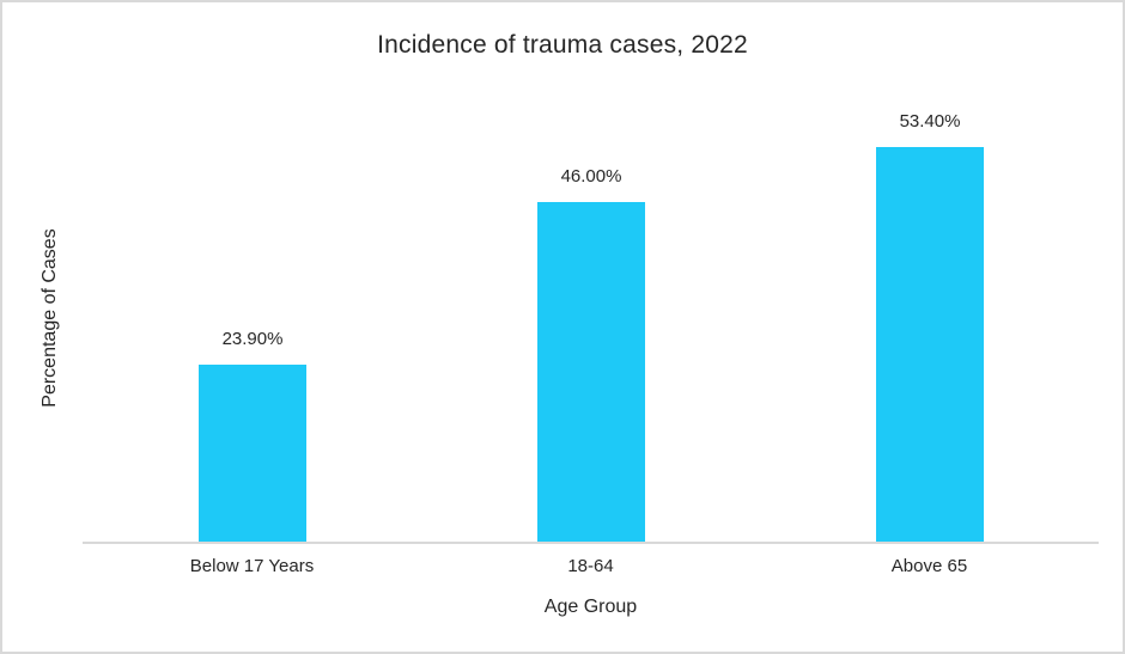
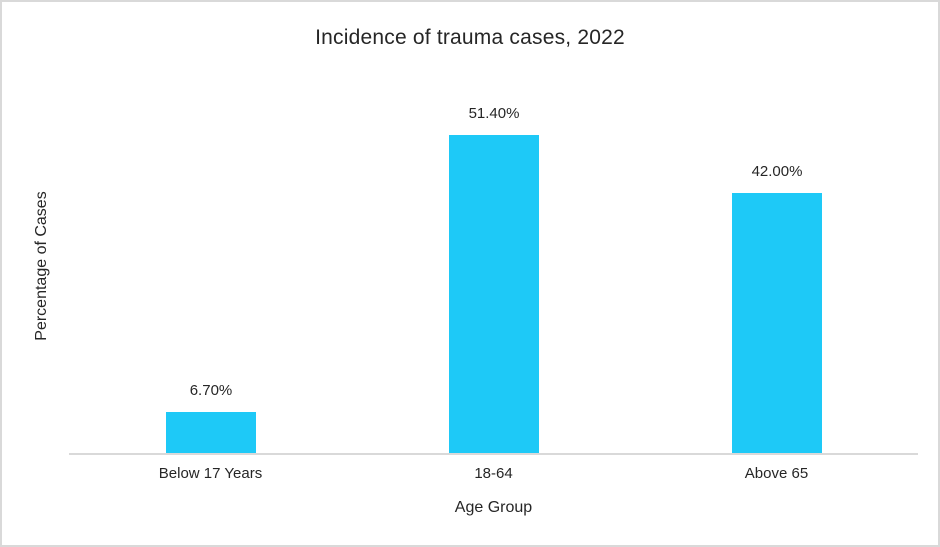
Below 17 Years: 23.90% -> 6.70%
18-64: 46.00% -> 51.40%
Above 65: 53.40% -> 42.00%
